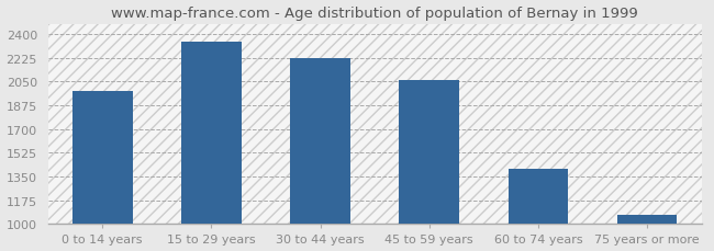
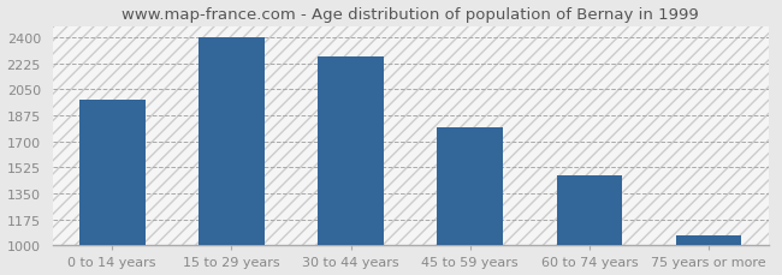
15 to 29 years: 2340 -> 2400
30 to 44 years: 2220 -> 2270
45 to 59 years: 2060 -> 1790
60 to 74 years: 1410 -> 1470
